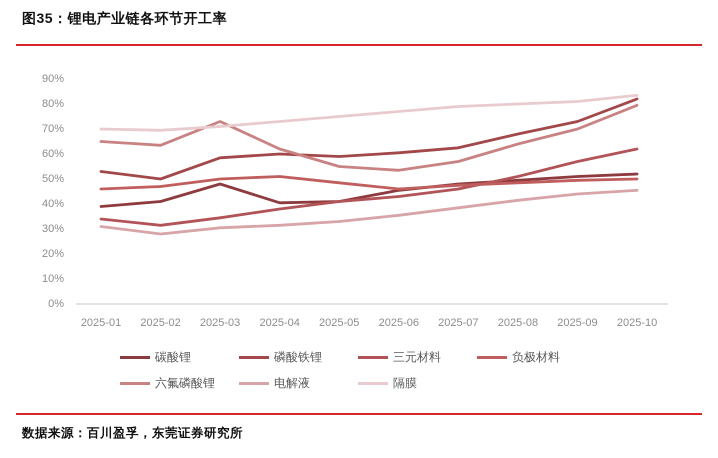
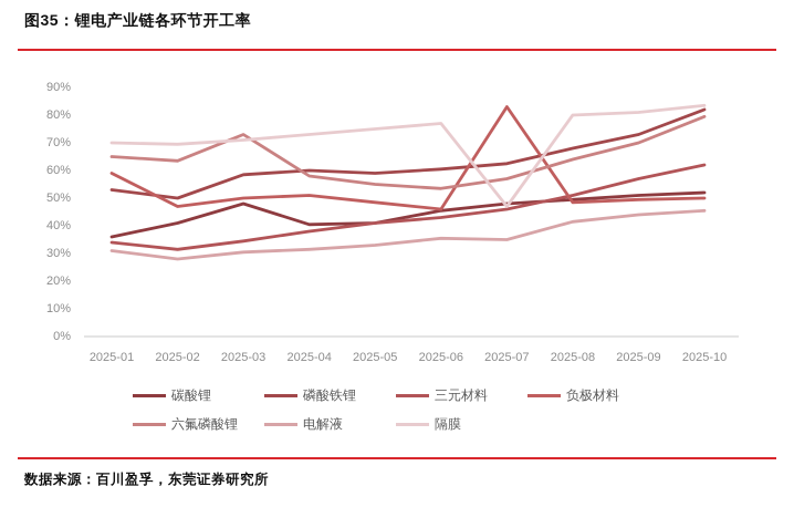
碳酸锂/2025-01: 39% -> 36%
负极材料/2025-01: 46% -> 59%
六氟磷酸锂/2025-04: 62% -> 58%
负极材料/2025-07: 48% -> 83%
电解液/2025-07: 38% -> 35%
隔膜/2025-07: 79% -> 47%
